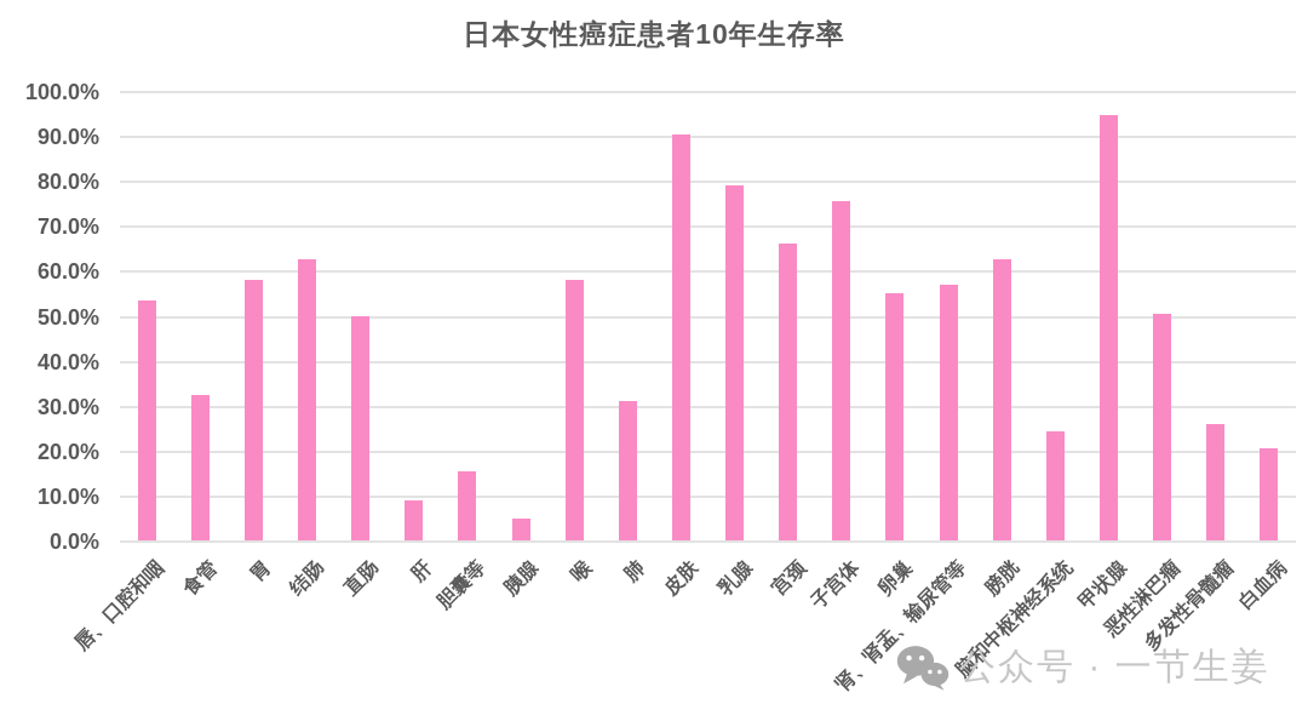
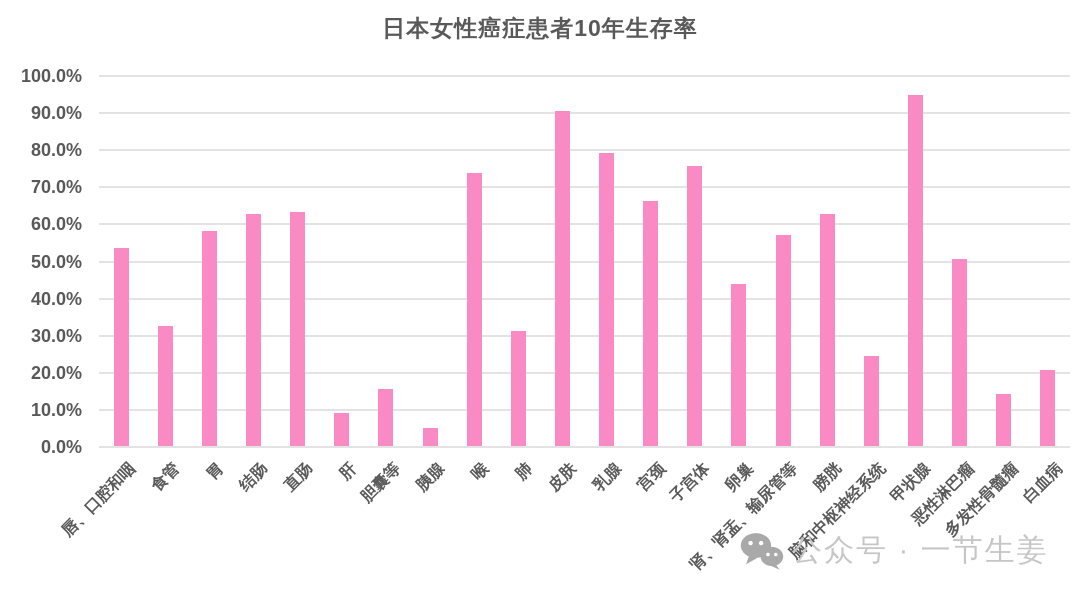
直肠: 50% -> 63%
喉: 58% -> 74%
卵巢: 55% -> 44%
多发性骨髓瘤: 26% -> 14%
